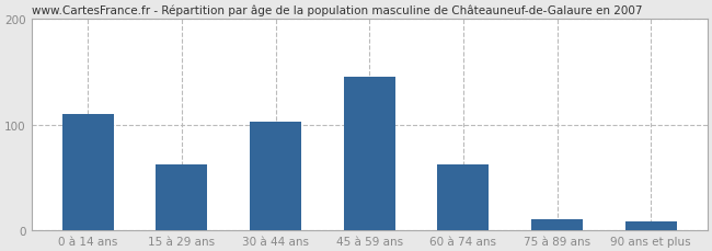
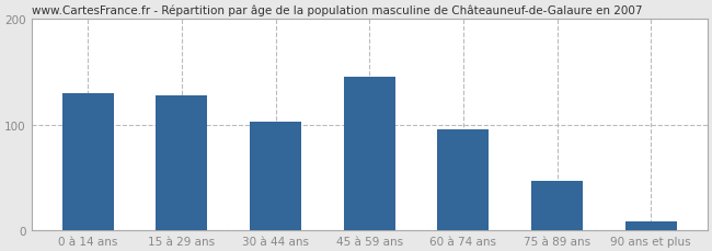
0 à 14 ans: 110 -> 130
15 à 29 ans: 62 -> 128
60 à 74 ans: 62 -> 95
75 à 89 ans: 10 -> 47
